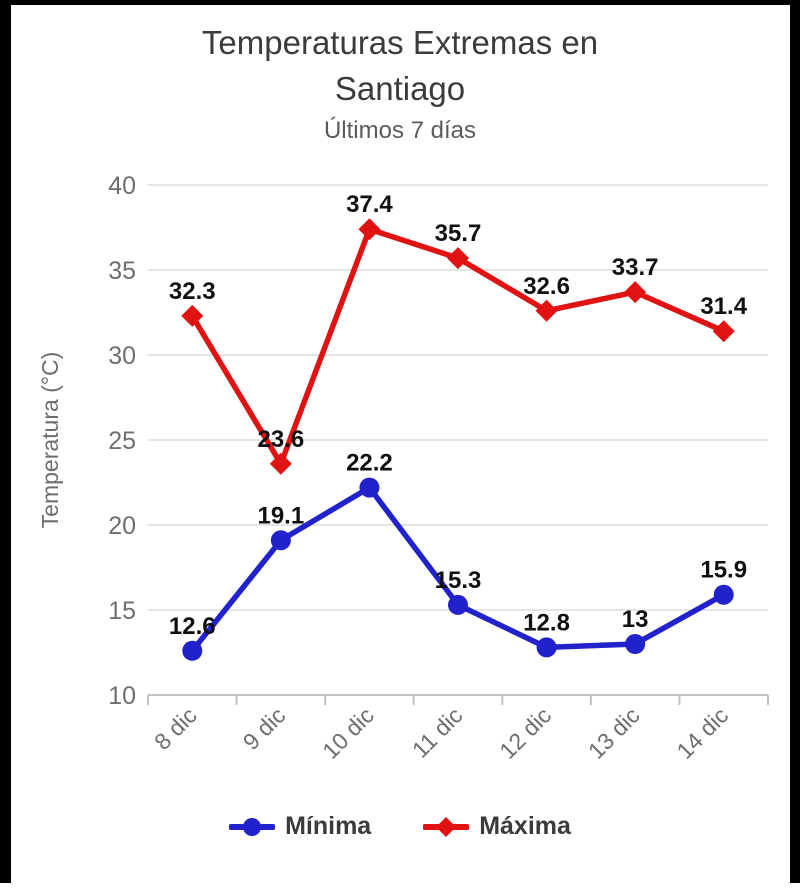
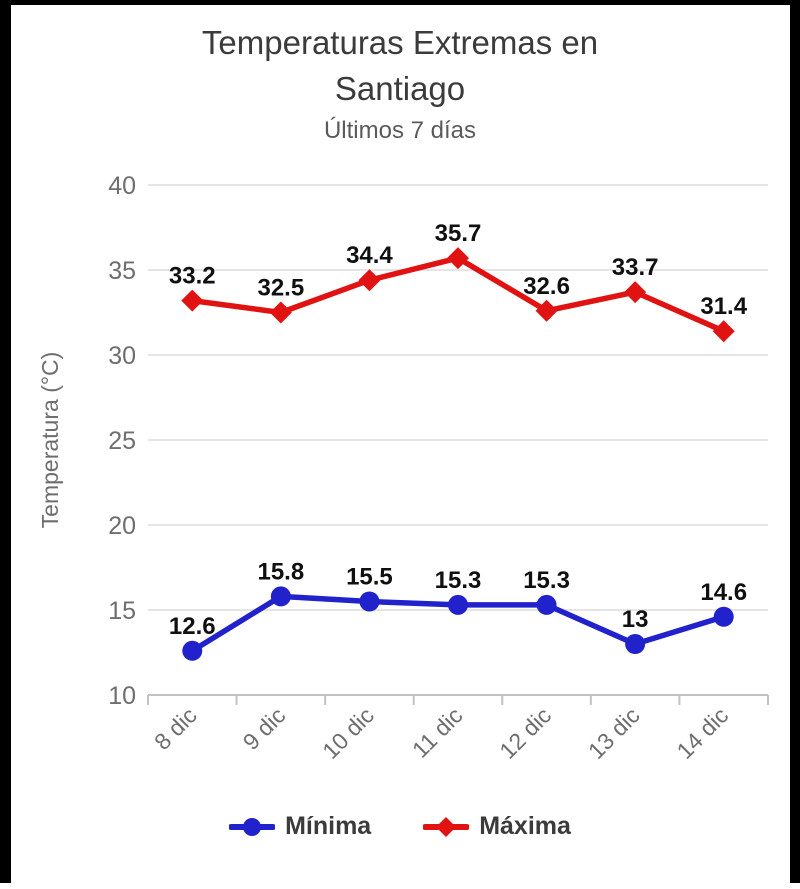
Máxima/8 dic: 32.3 -> 33.2
Mínima/9 dic: 19.1 -> 15.8
Máxima/9 dic: 23.6 -> 32.5
Mínima/10 dic: 22.2 -> 15.5
Máxima/10 dic: 37.4 -> 34.4
Mínima/12 dic: 12.8 -> 15.3
Mínima/14 dic: 15.9 -> 14.6
